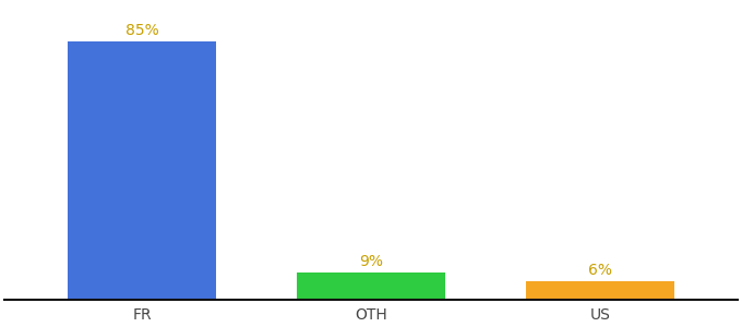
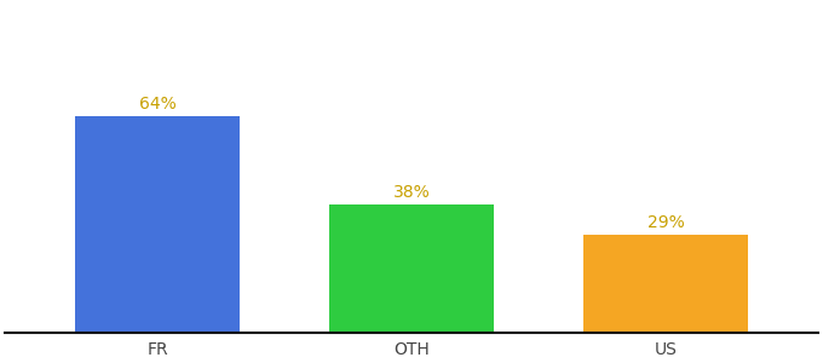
FR: 85% -> 64%
OTH: 9% -> 38%
US: 6% -> 29%
